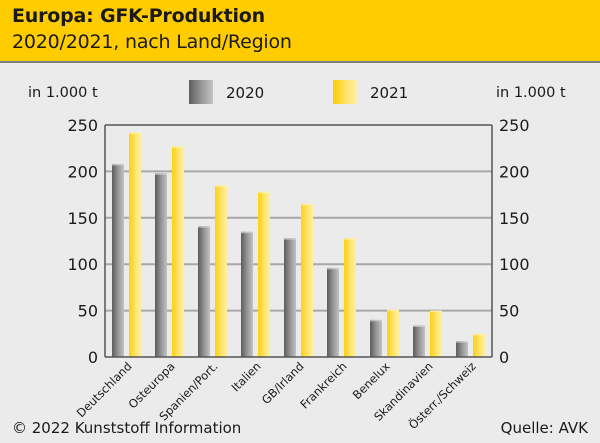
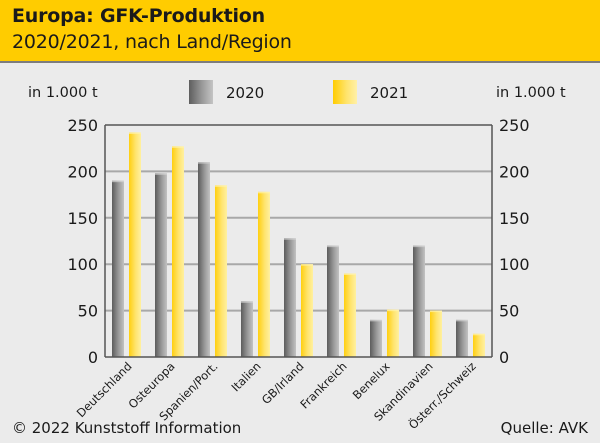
2020/Deutschland: 210 -> 190
2020/Spanien/Port.: 140 -> 210
2020/Italien: 140 -> 60
2021/GB/Irland: 160 -> 100
2020/Frankreich: 100 -> 120
2021/Frankreich: 130 -> 90
2020/Skandinavien: 30 -> 120
2020/Österr./Schweiz: 20 -> 40
